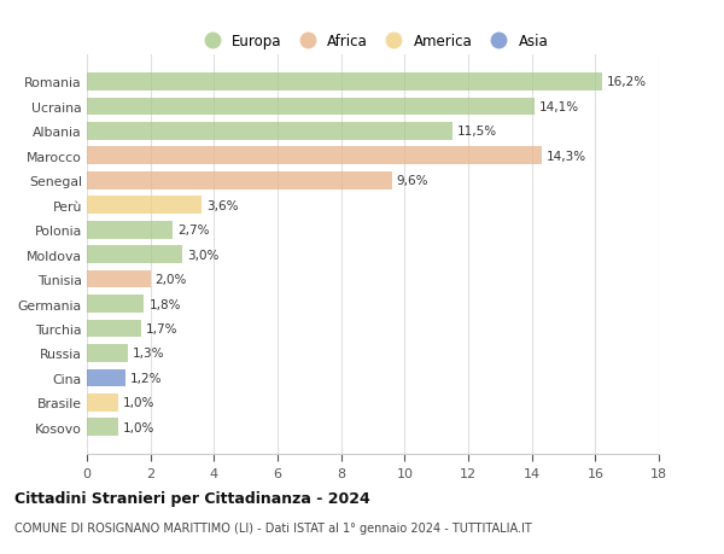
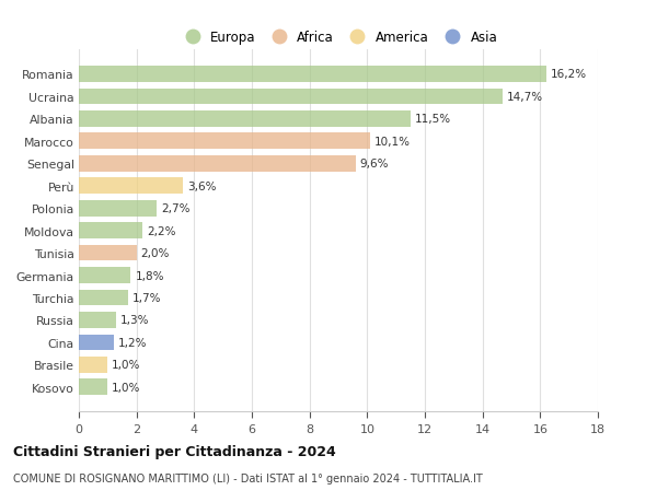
Ucraina: 14,1% -> 14,7%
Marocco: 14,3% -> 10,1%
Moldova: 3,0% -> 2,2%
